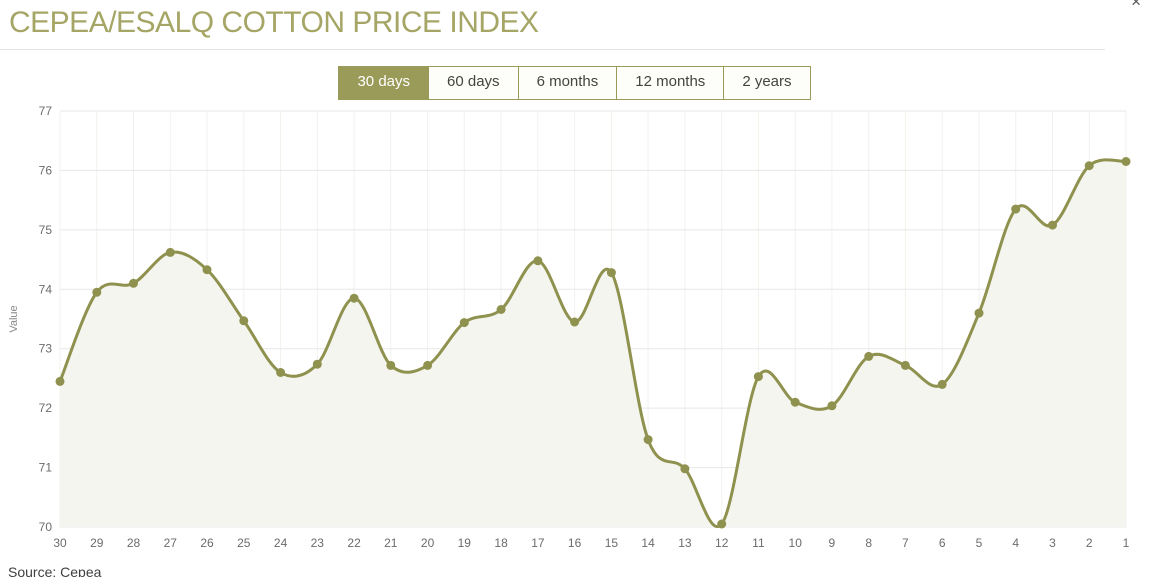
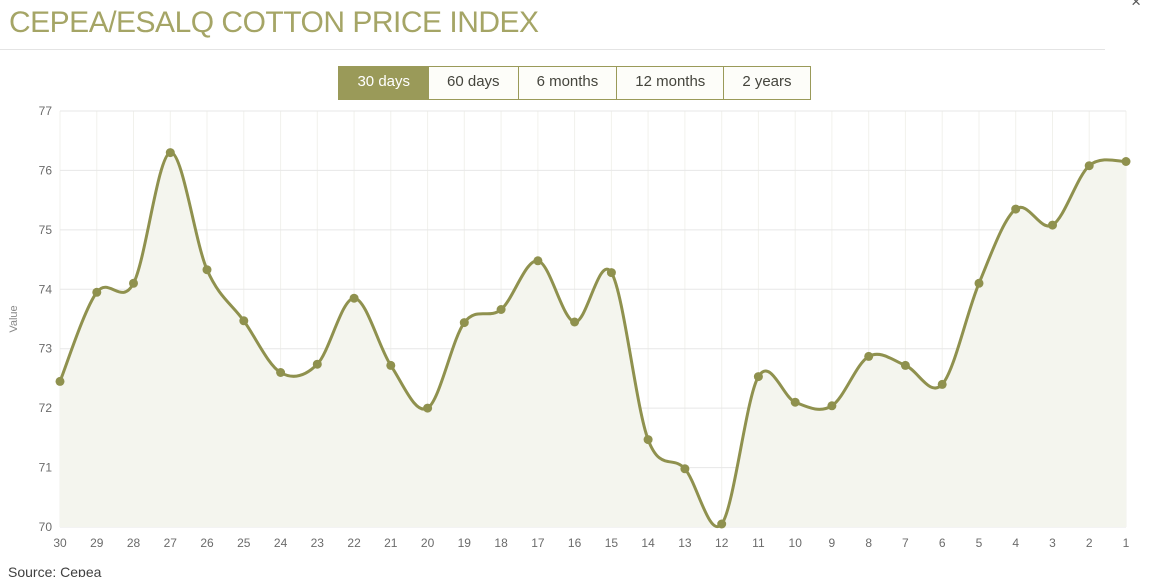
27: 74.6 -> 76.3
20: 72.7 -> 72.0
5: 73.6 -> 74.1
